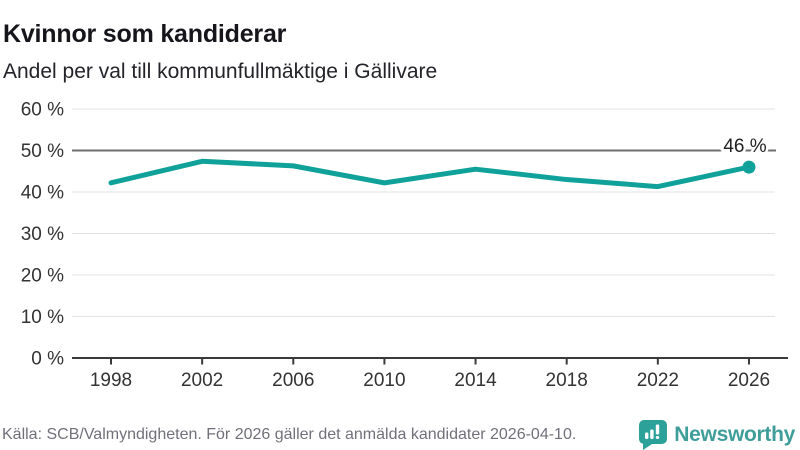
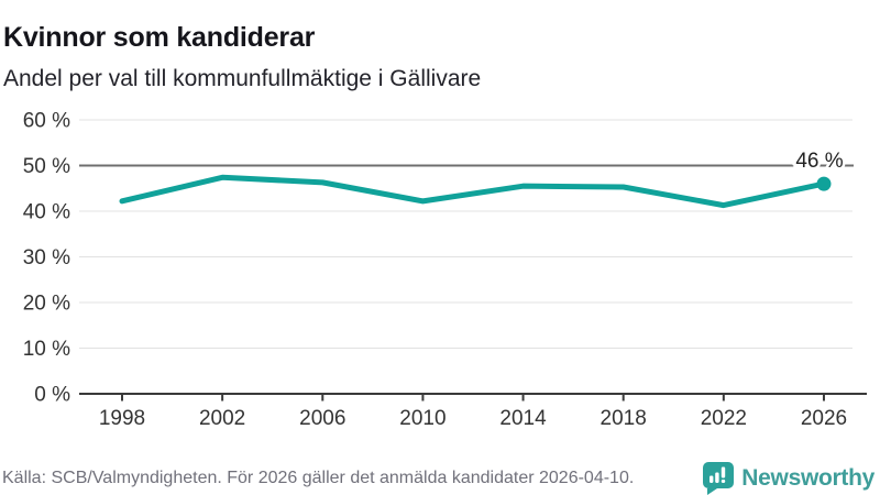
2018: 43% -> 45%
